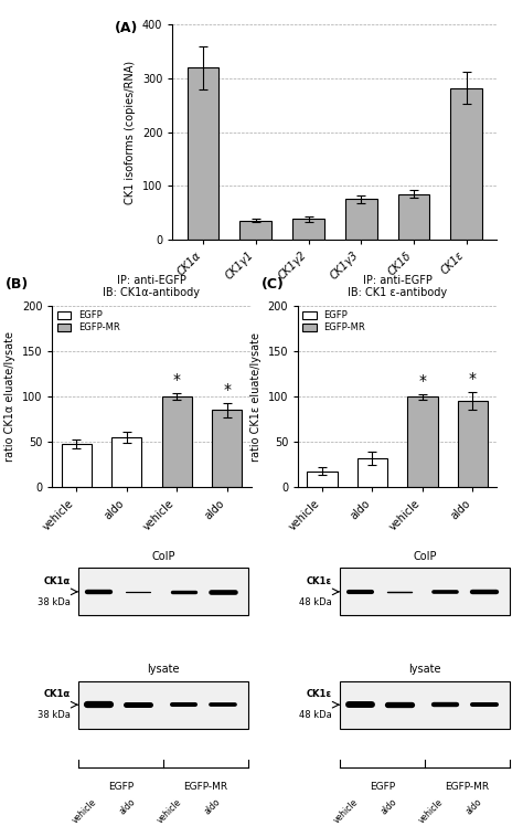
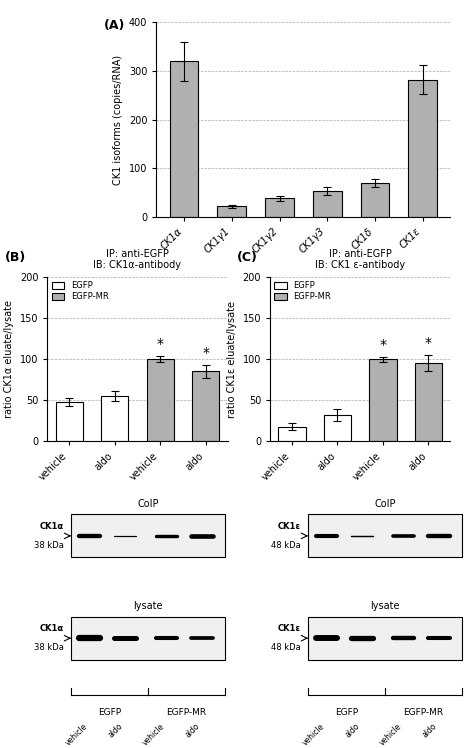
CK1γ1: 35 -> 22
CK1γ3: 75 -> 53
CK1δ: 85 -> 70
